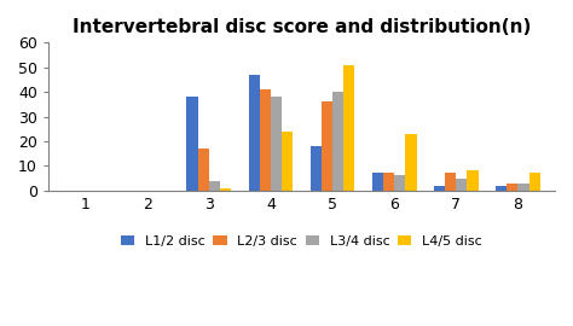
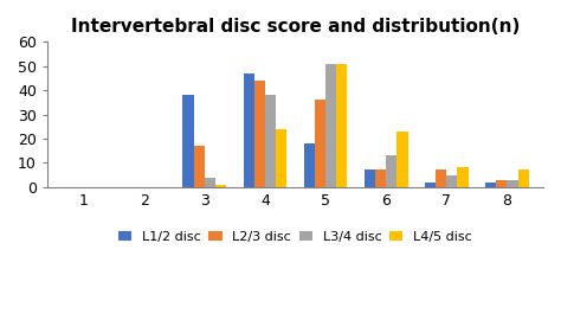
L2/3 disc/4: 41 -> 44
L3/4 disc/5: 40 -> 51
L3/4 disc/6: 6 -> 13
